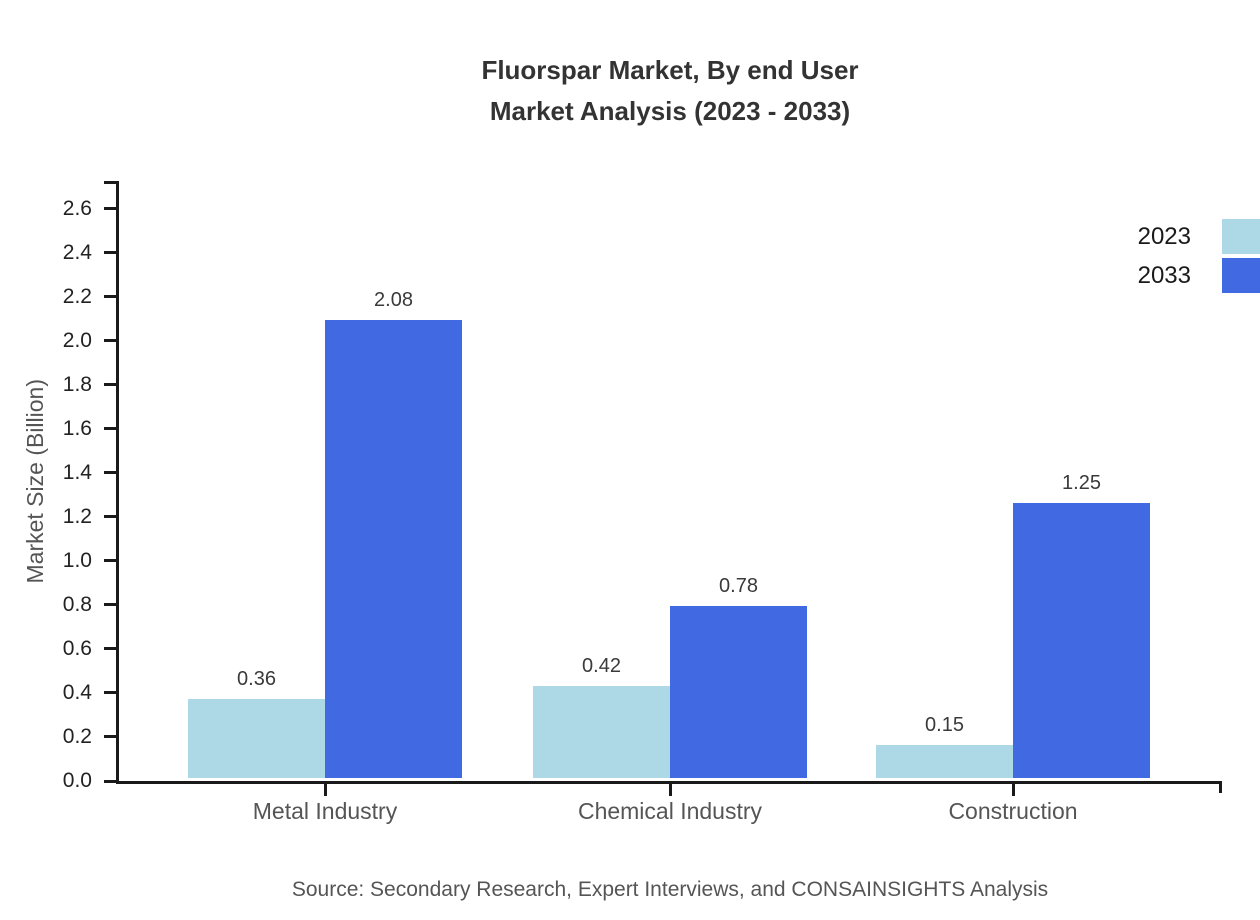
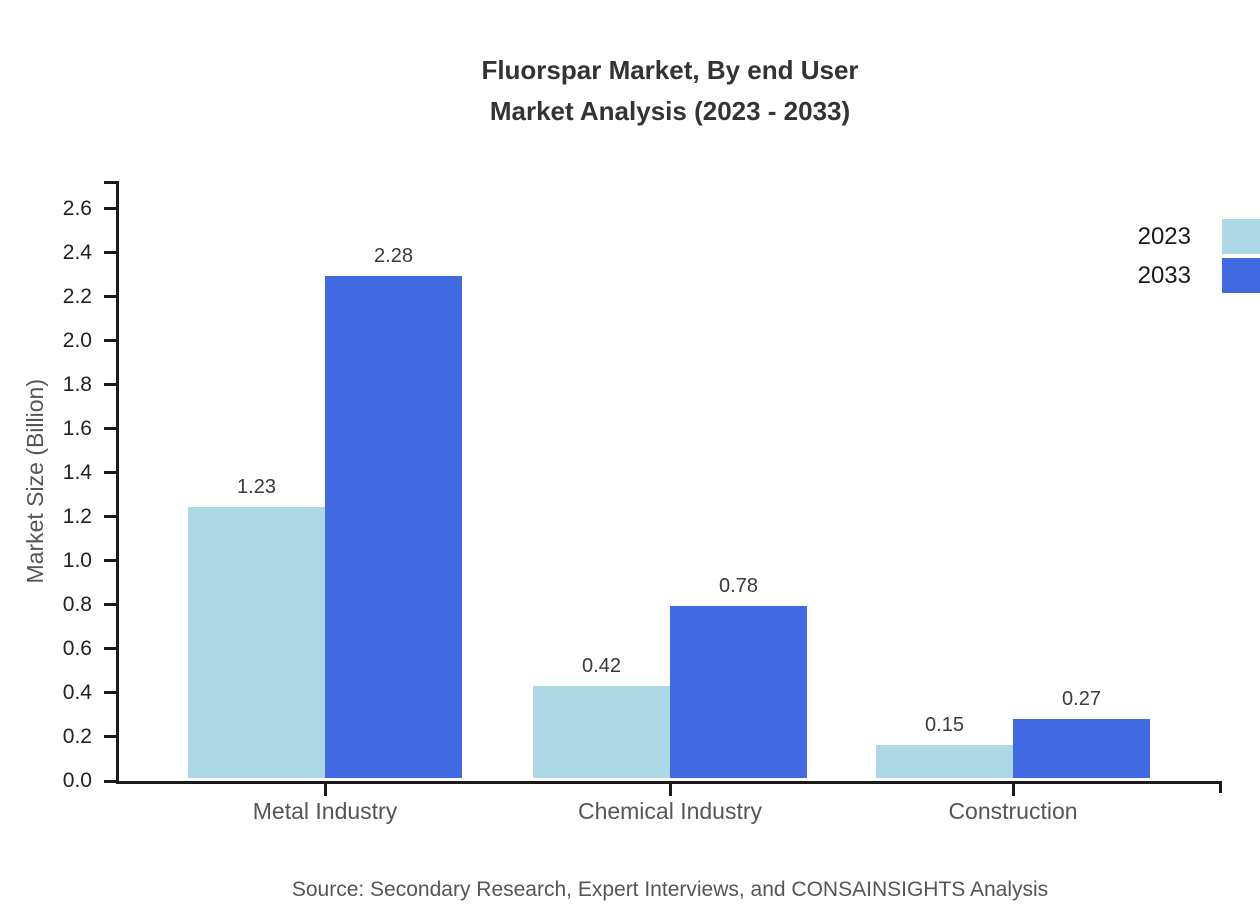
2023/Metal Industry: 0.36 -> 1.23
2033/Metal Industry: 2.08 -> 2.28
2033/Construction: 1.25 -> 0.27
